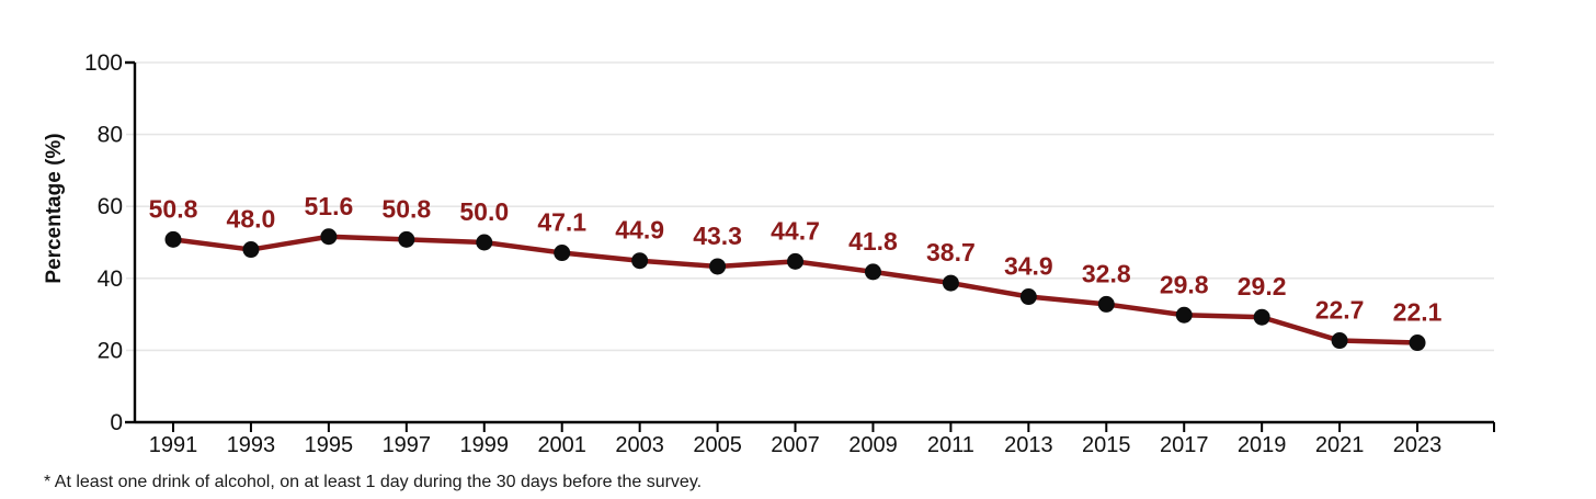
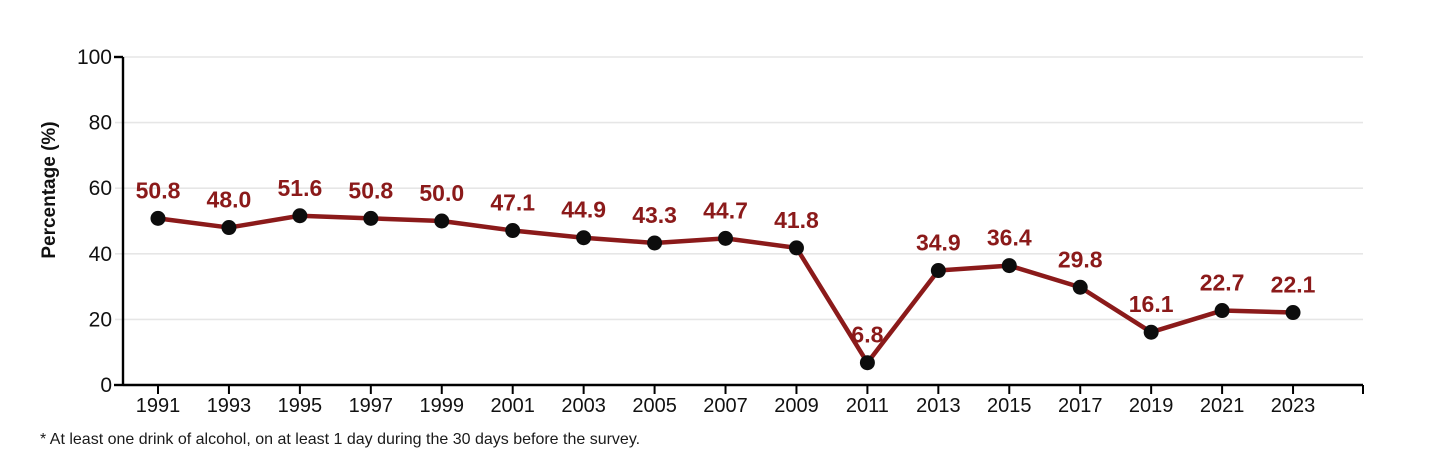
2011: 38.7 -> 6.8
2015: 32.8 -> 36.4
2019: 29.2 -> 16.1
